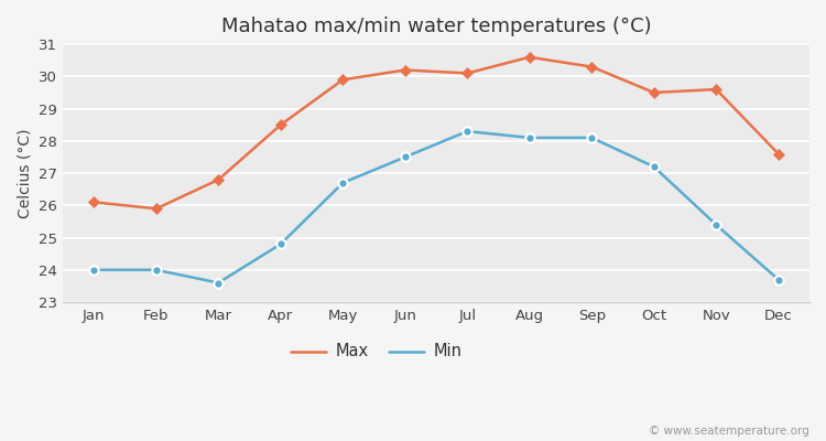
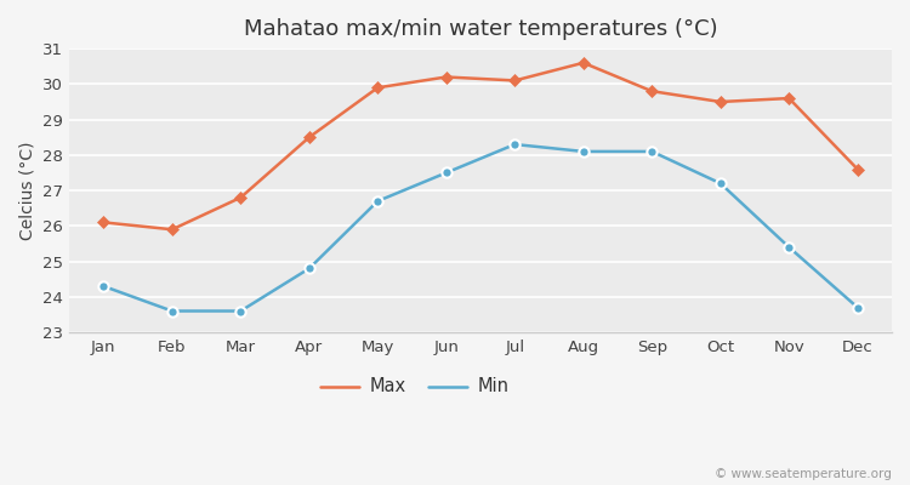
Min/Jan: 24.0 -> 24.3
Min/Feb: 24.0 -> 23.6
Max/Sep: 30.3 -> 29.8
